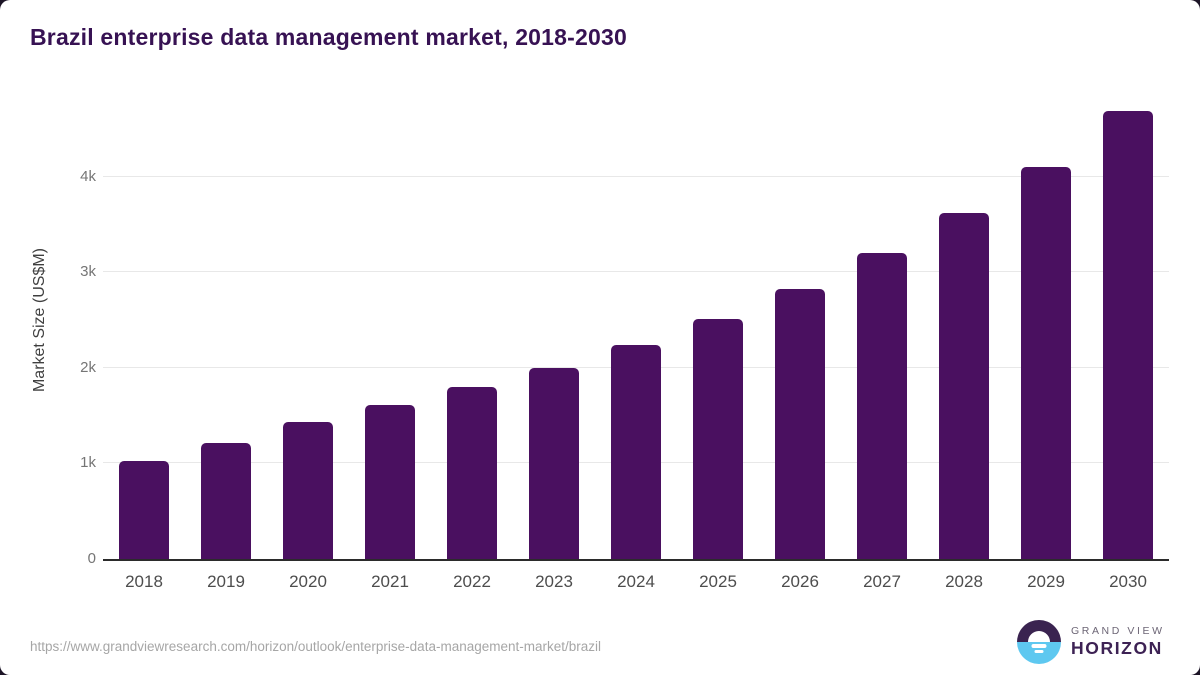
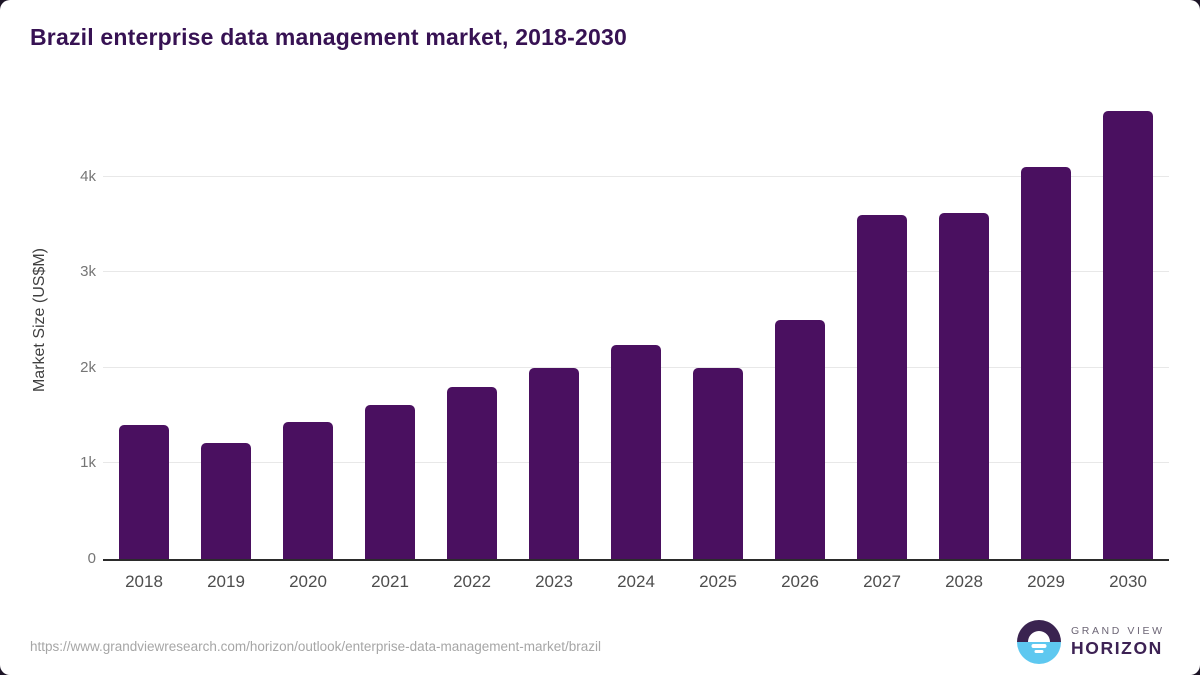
2018: 1.0k -> 1.4k
2025: 2.5k -> 2.0k
2026: 2.8k -> 2.5k
2027: 3.2k -> 3.6k
